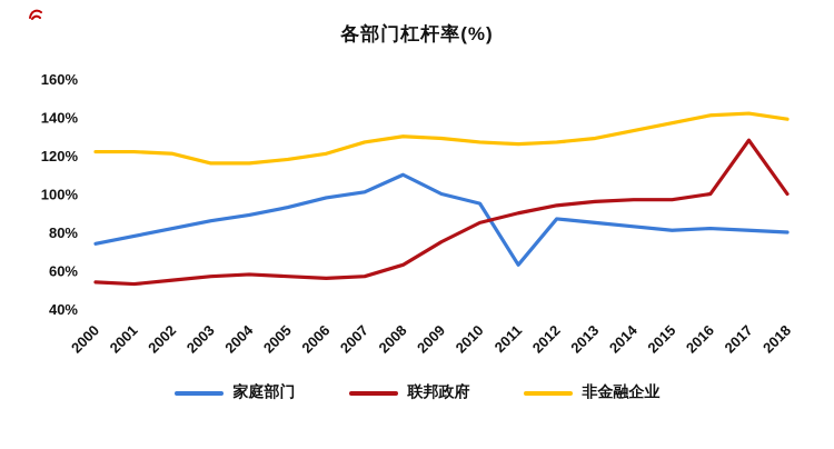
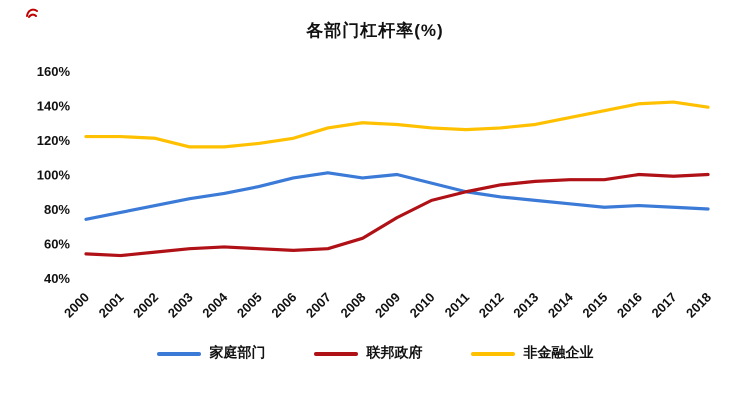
家庭部门/2008: 110% -> 98%
家庭部门/2011: 63% -> 90%
联邦政府/2017: 128% -> 99%
